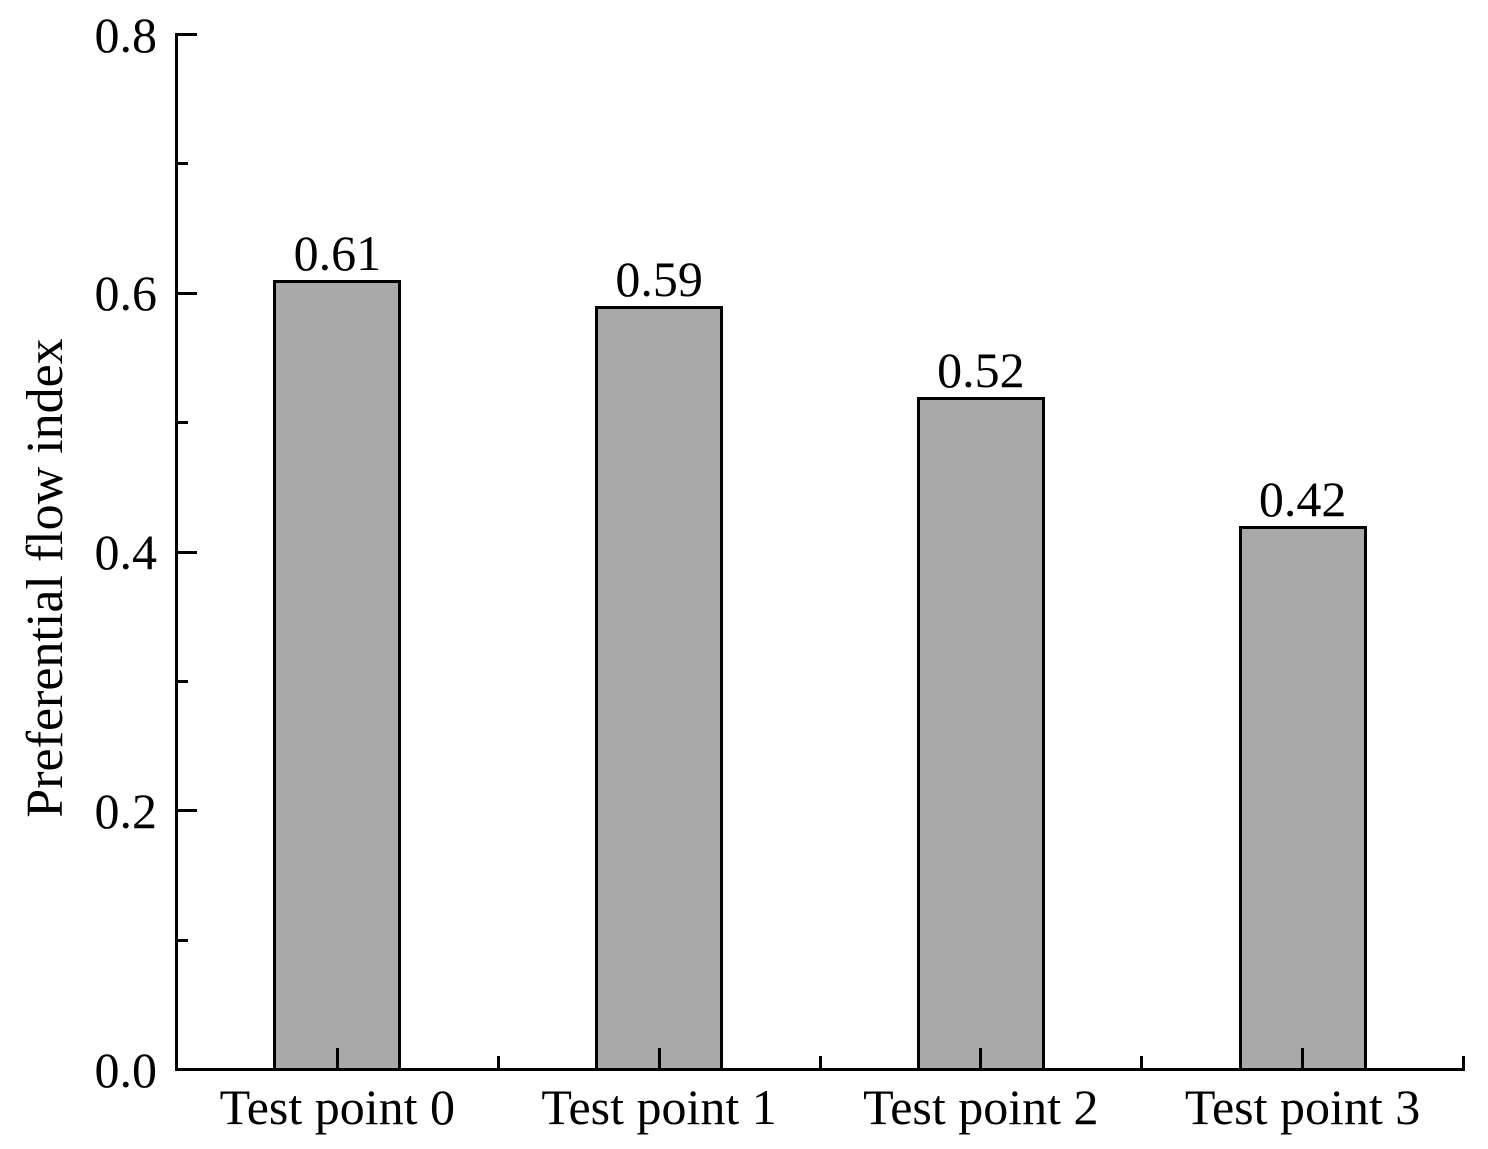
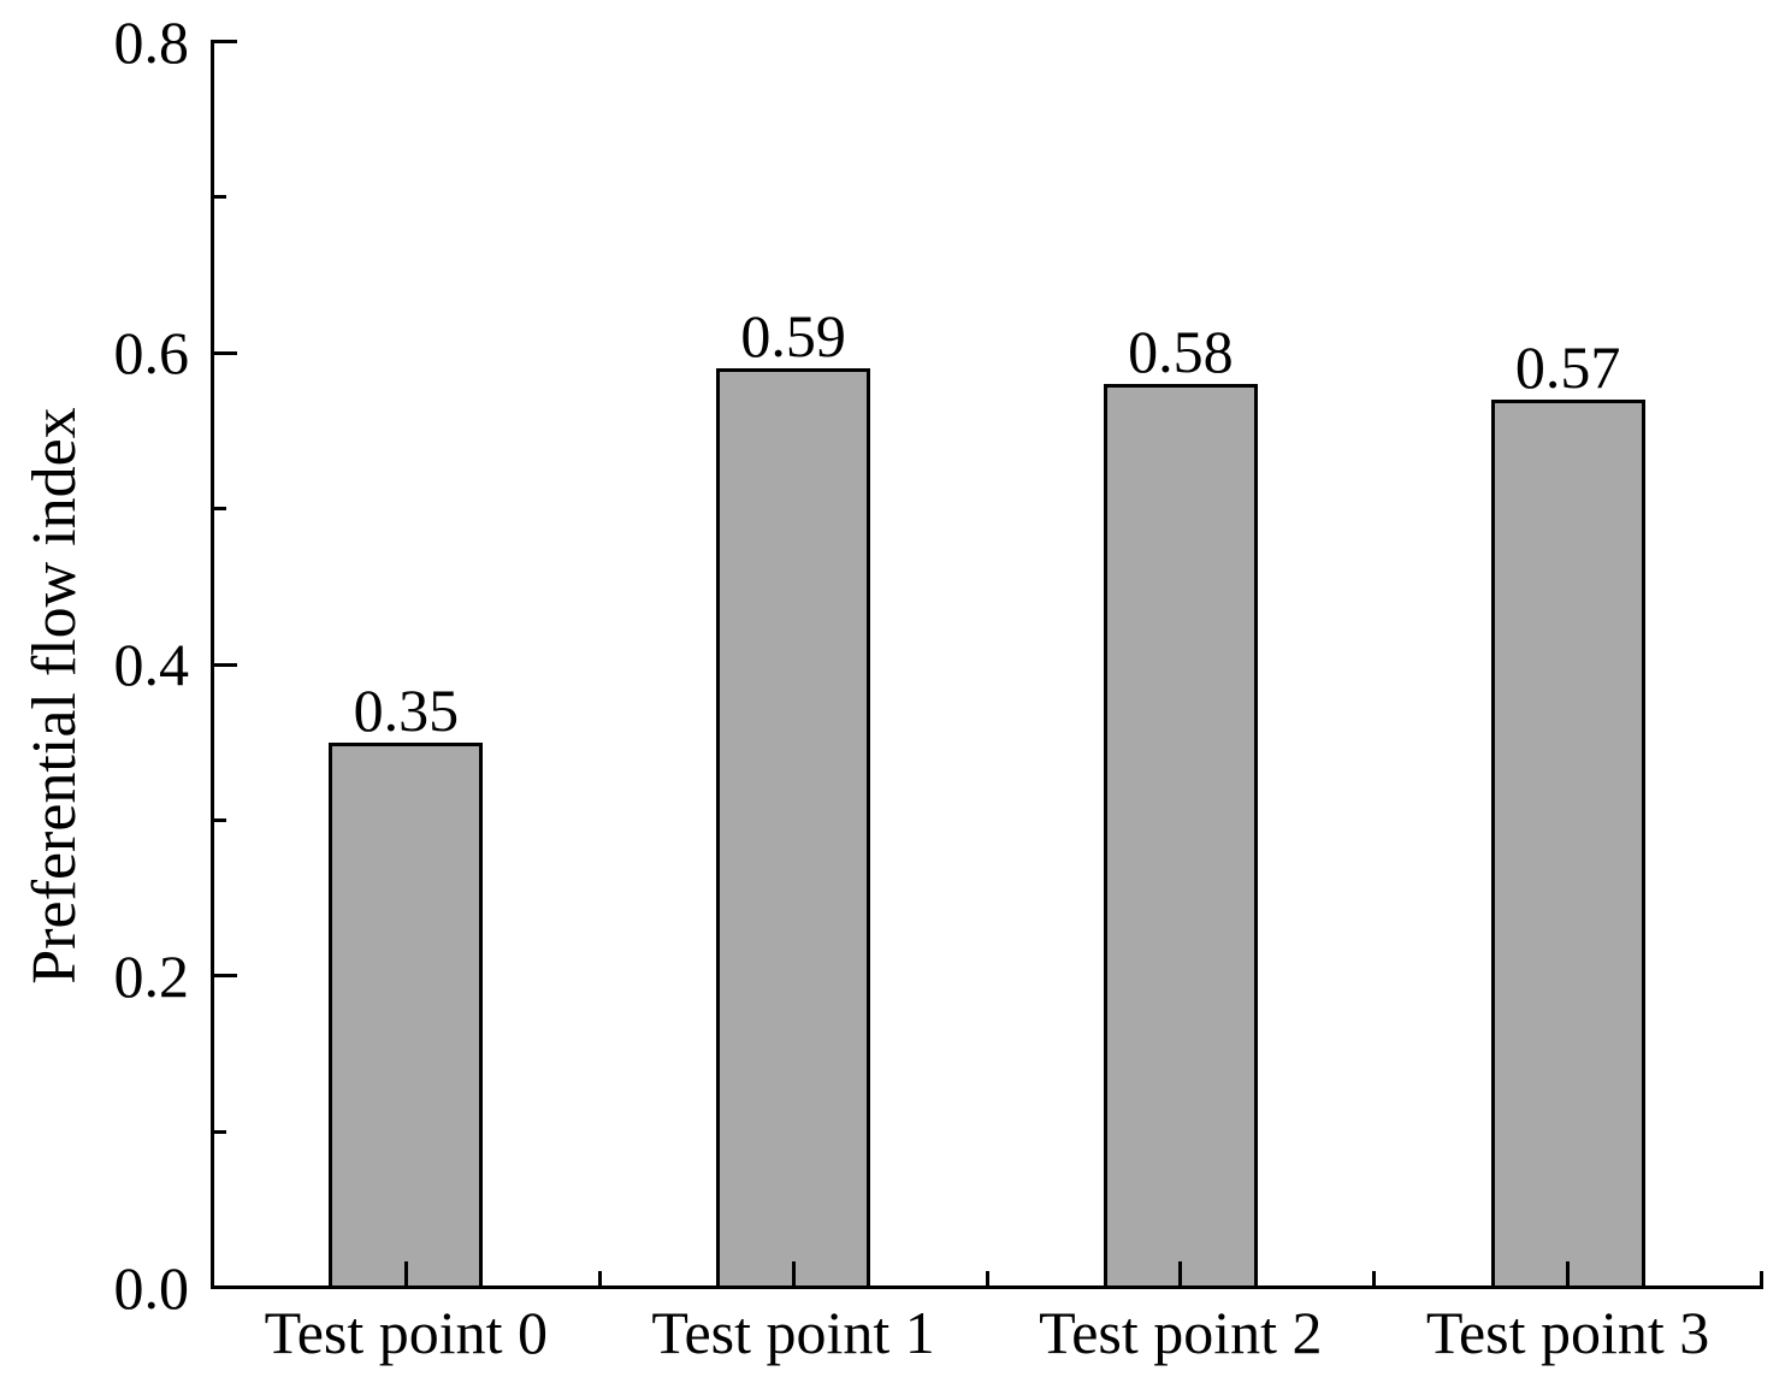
Test point 0: 0.61 -> 0.35
Test point 2: 0.52 -> 0.58
Test point 3: 0.42 -> 0.57
